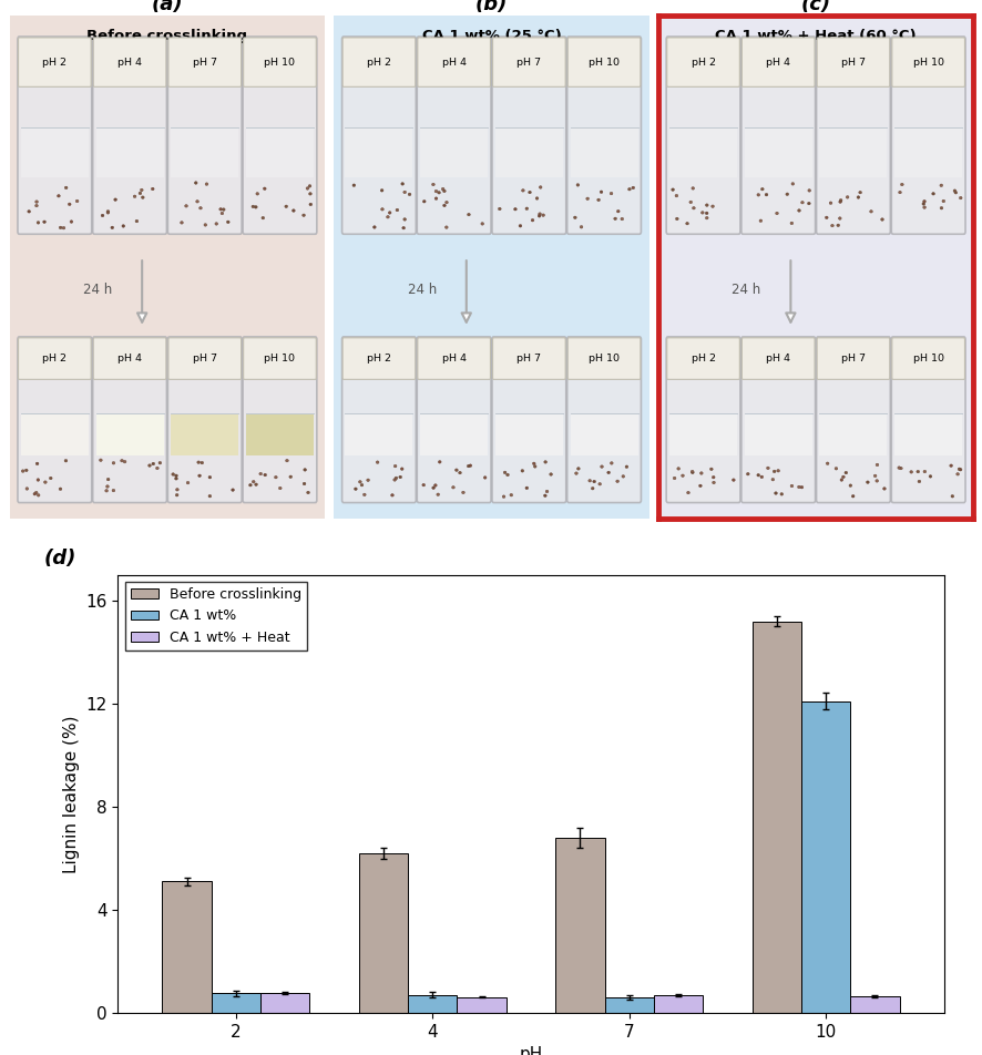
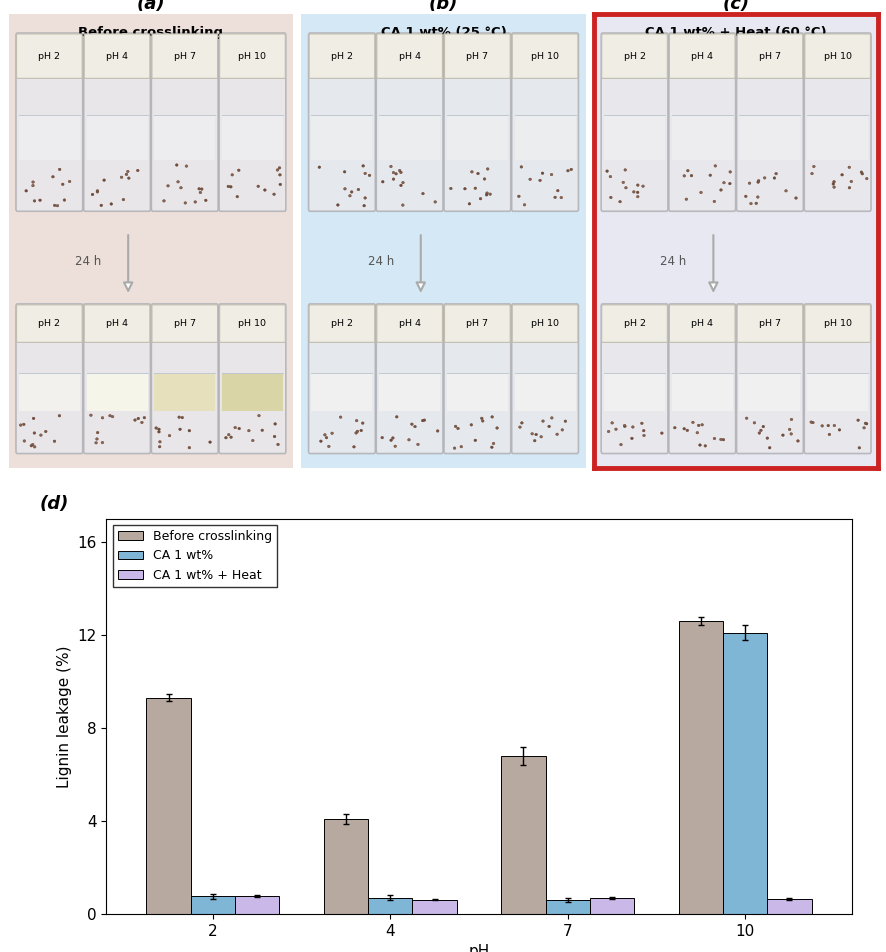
Before crosslinking/2: 5.1 -> 9.3
Before crosslinking/4: 6.2 -> 4.1
Before crosslinking/10: 15.2 -> 12.6
